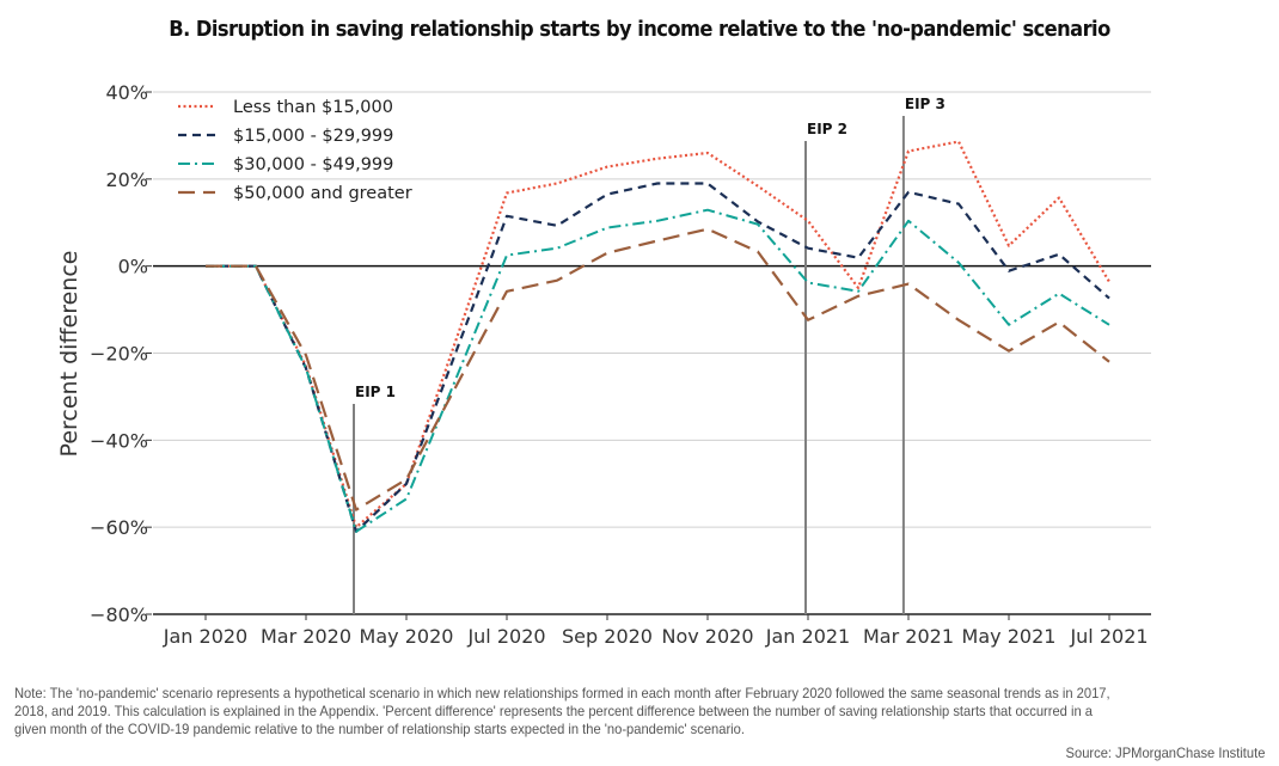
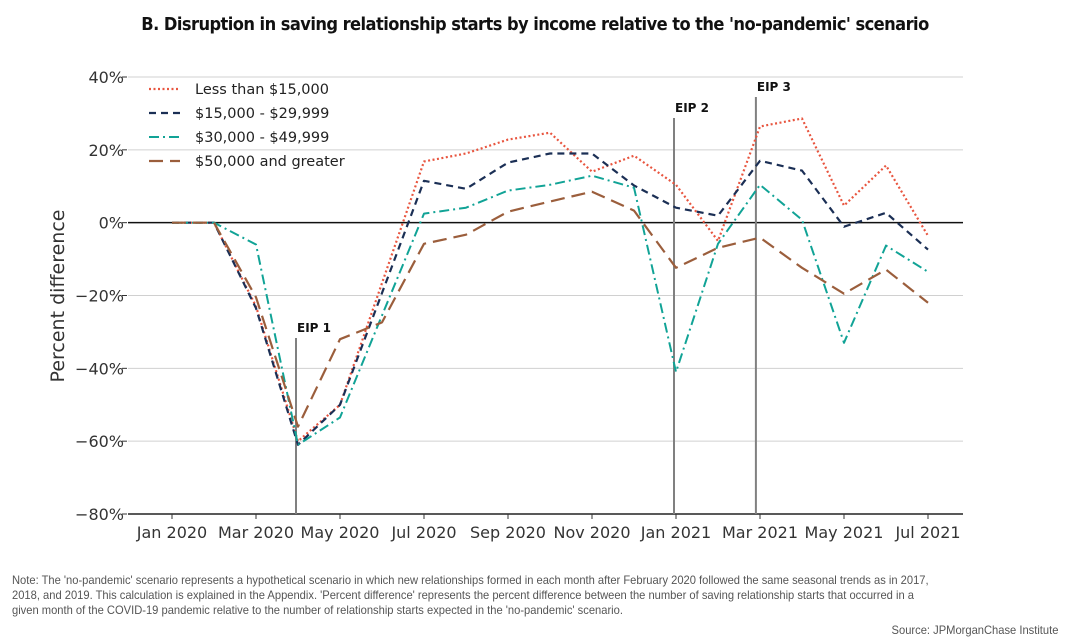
$30,000 - $49,999/Mar 2020: -24% -> -6%
$50,000 and greater/May 2020: -49% -> -32%
Less than $15,000/Nov 2020: 26% -> 14%
$30,000 - $49,999/Jan 2021: -4% -> -41%
$30,000 - $49,999/May 2021: -14% -> -33%
